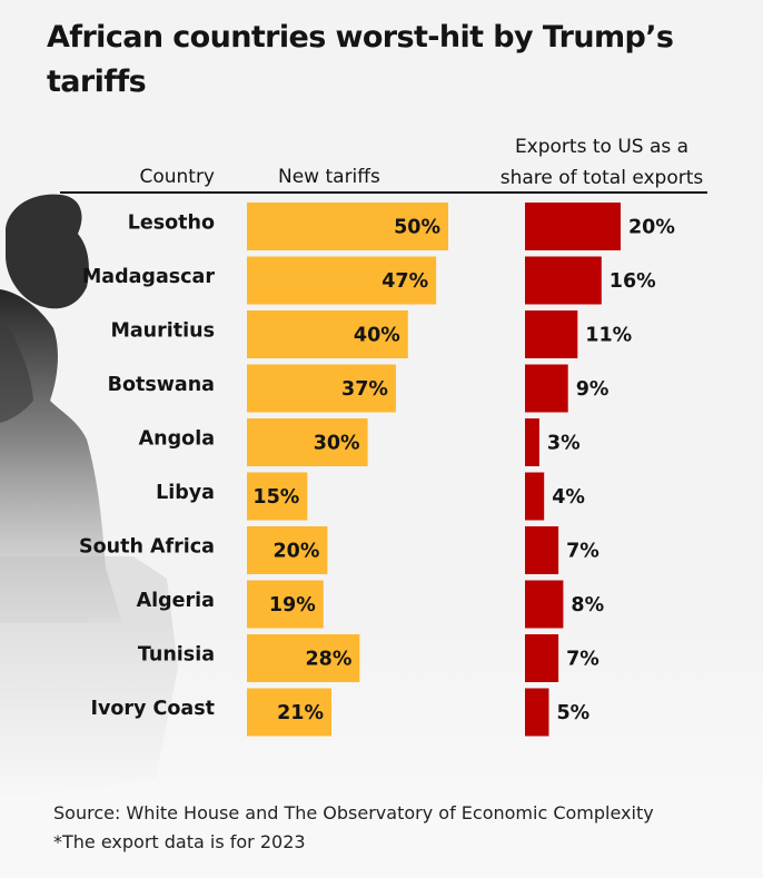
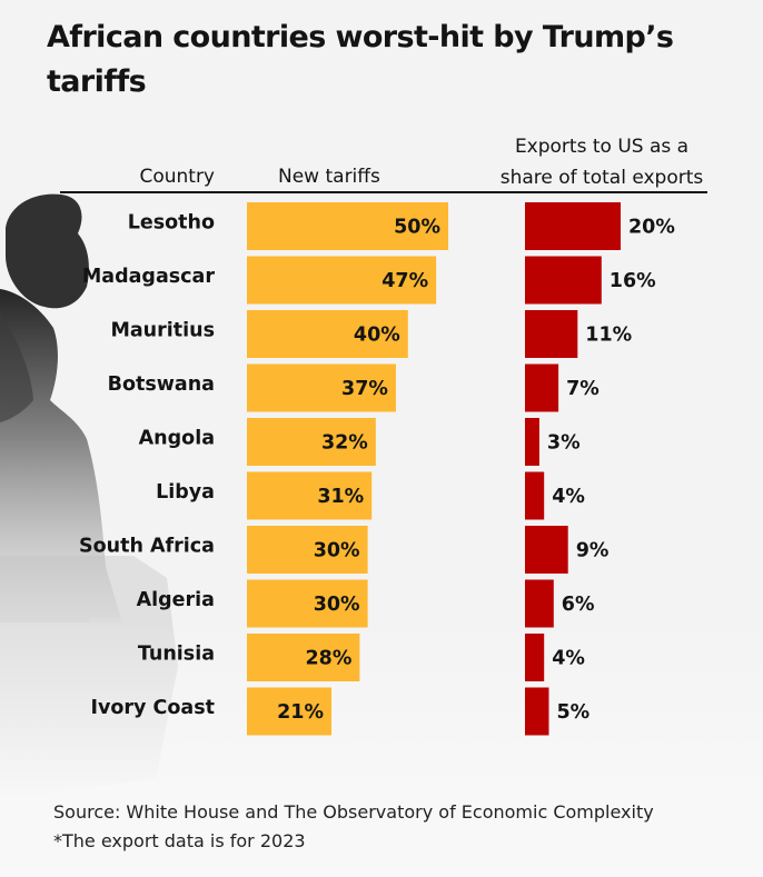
Exports to US as a share of total exports/Botswana: 9% -> 7%
New tariffs/Angola: 30% -> 32%
New tariffs/Libya: 15% -> 31%
New tariffs/South Africa: 20% -> 30%
Exports to US as a share of total exports/South Africa: 7% -> 9%
New tariffs/Algeria: 19% -> 30%
Exports to US as a share of total exports/Algeria: 8% -> 6%
Exports to US as a share of total exports/Tunisia: 7% -> 4%
